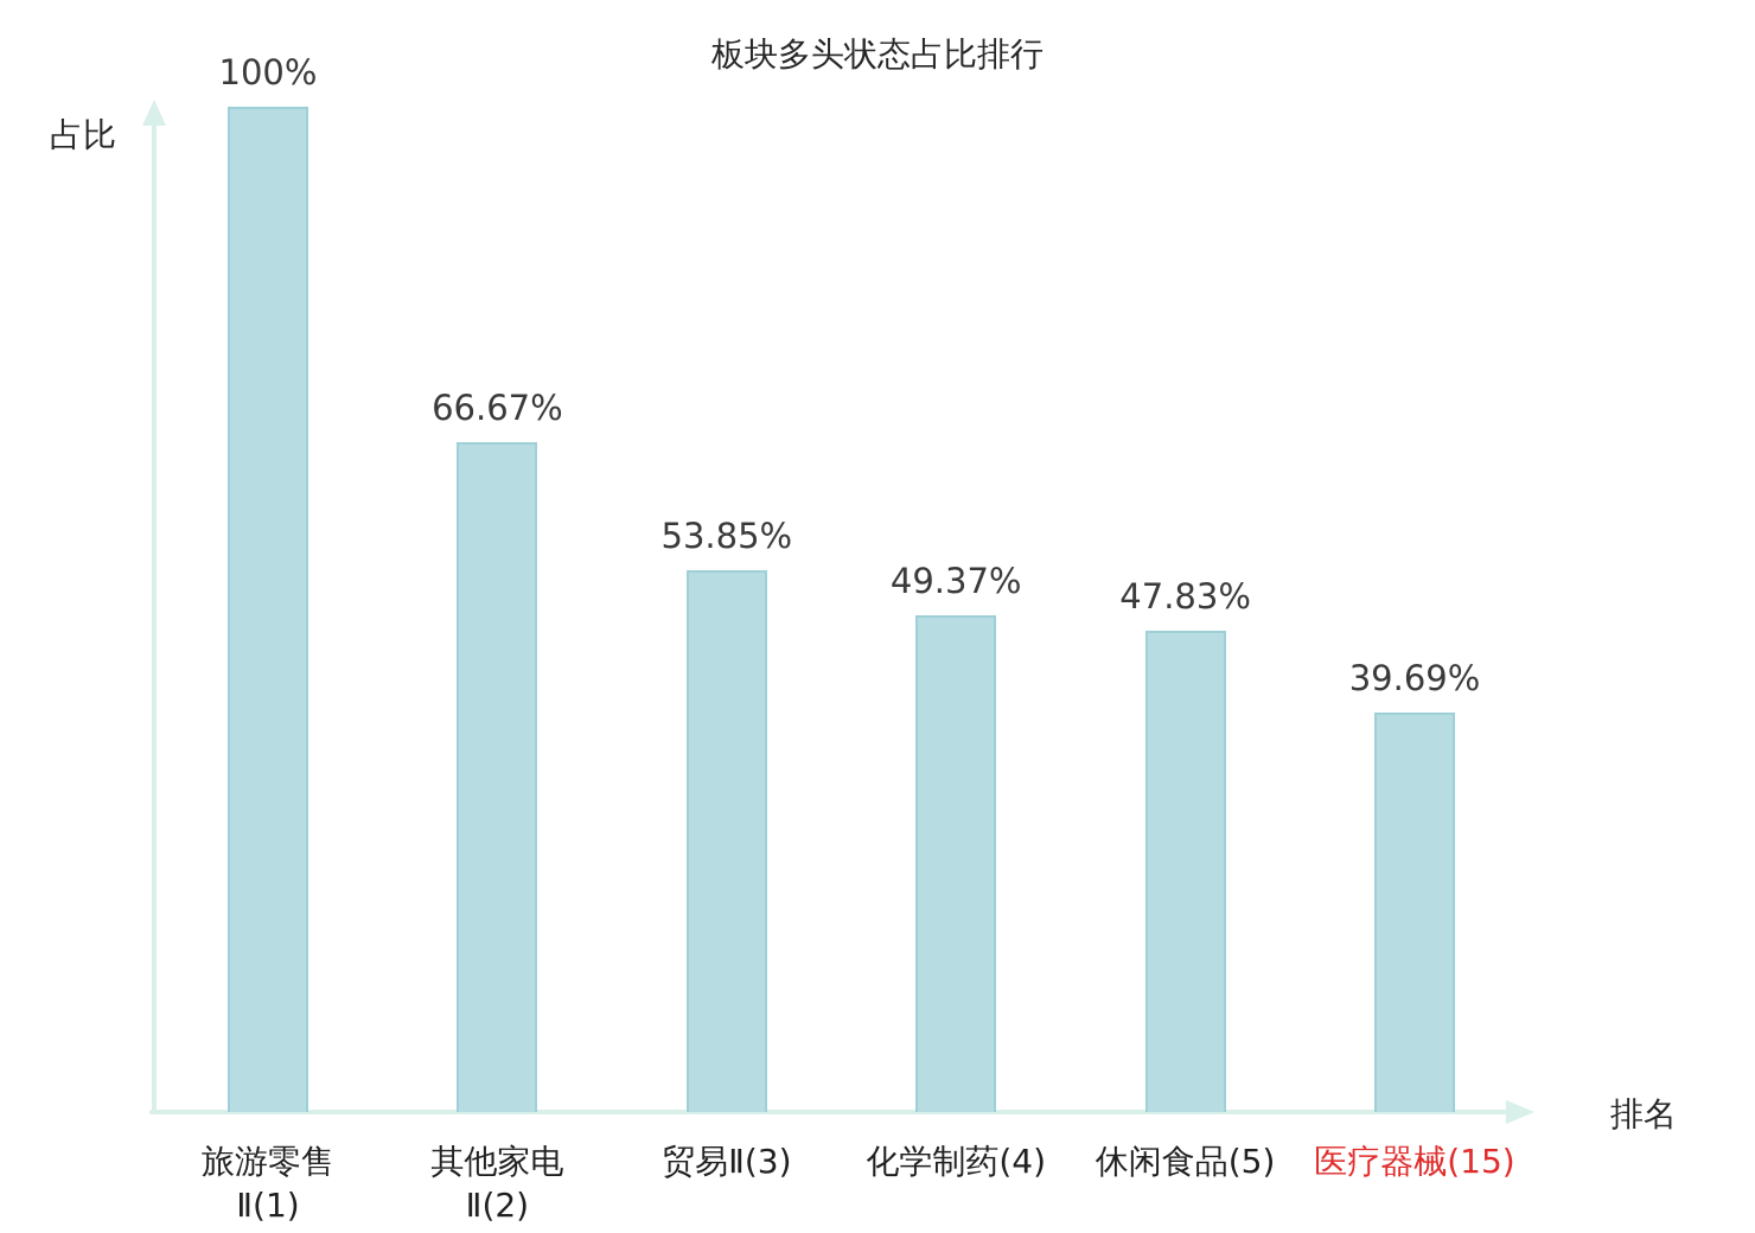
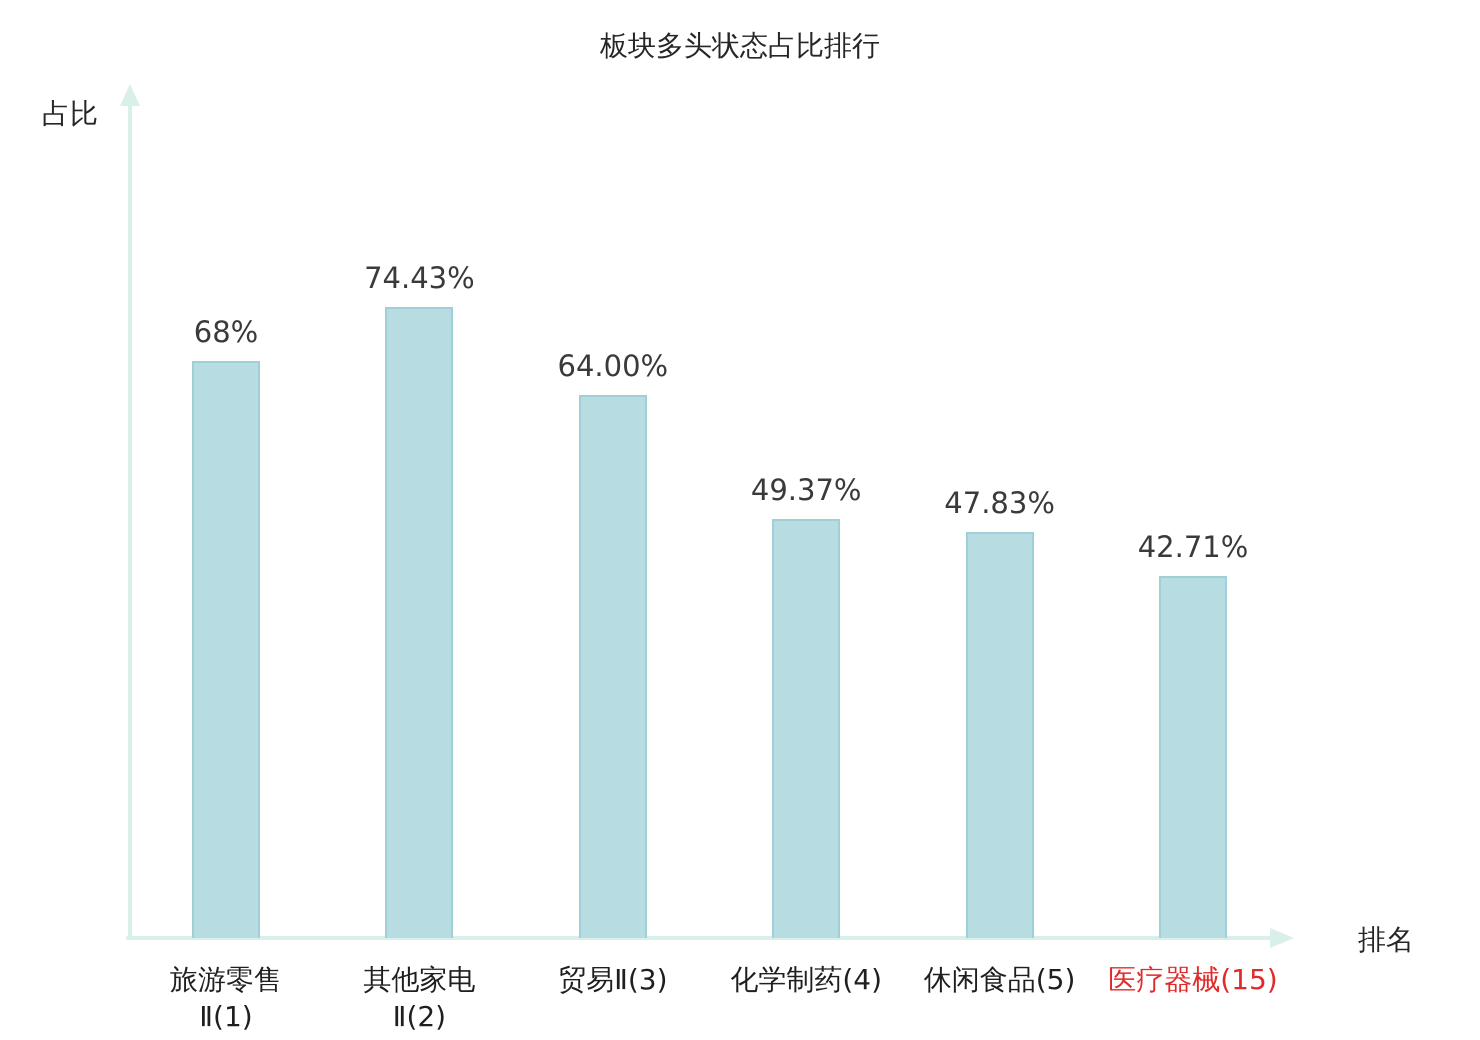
旅游零售 Ⅱ(1): 100% -> 68%
其他家电 Ⅱ(2): 66.67% -> 74.43%
贸易Ⅱ(3): 53.85% -> 64.00%
医疗器械(15): 39.69% -> 42.71%
